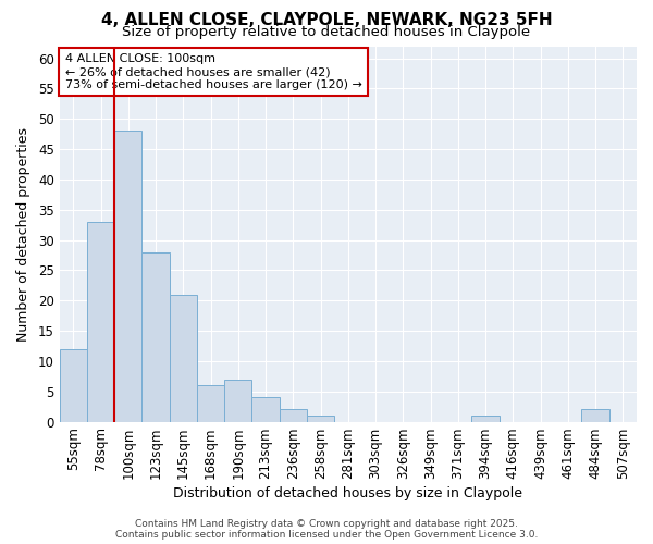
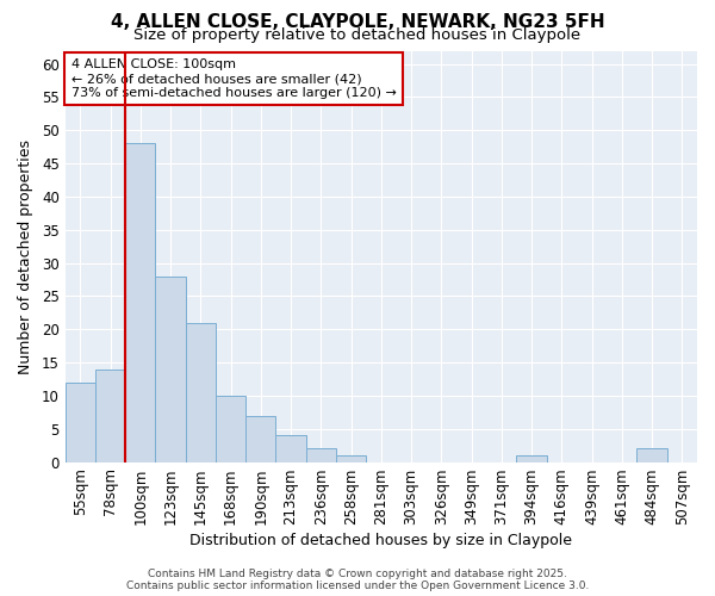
78sqm: 33 -> 14
168sqm: 6 -> 10
